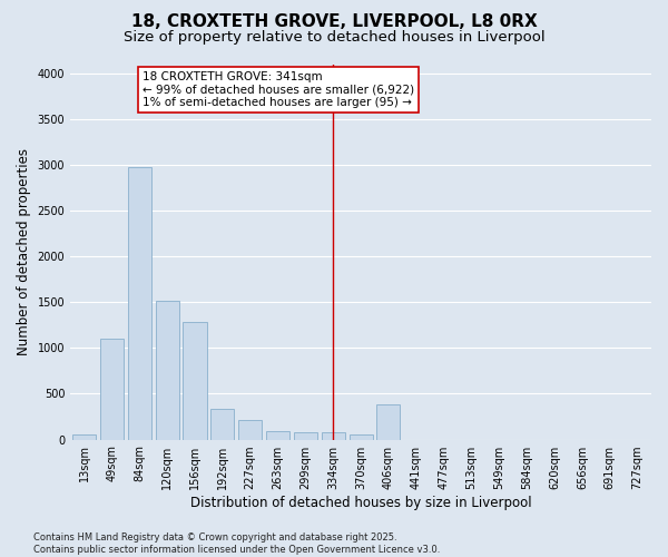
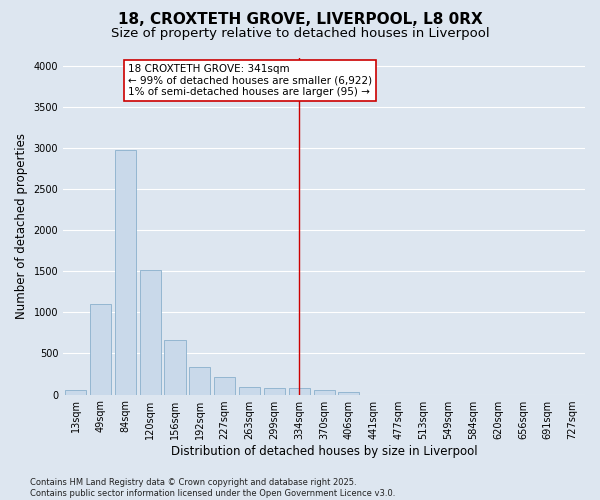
156sqm: 1280 -> 660
406sqm: 380 -> 30
